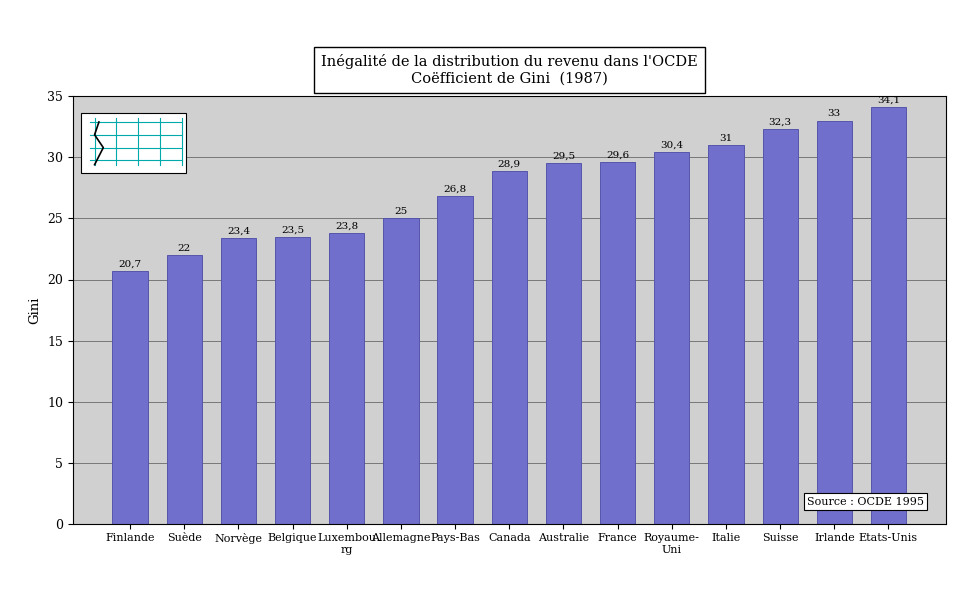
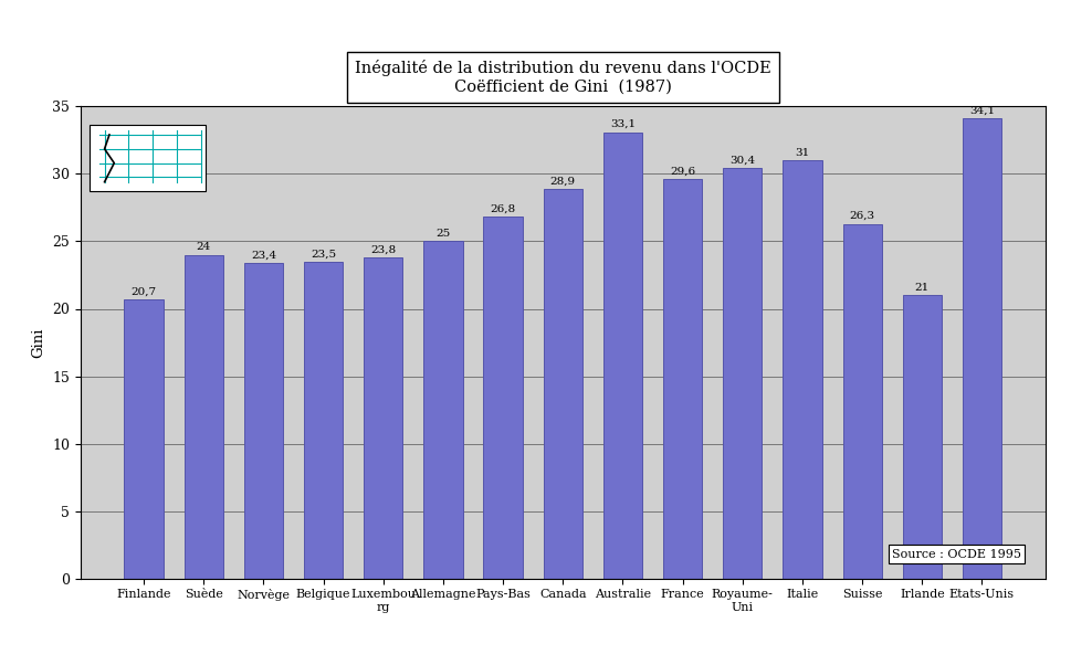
Suède: 22 -> 24
Australie: 29,5 -> 33,1
Suisse: 32,3 -> 26,3
Irlande: 33 -> 21
